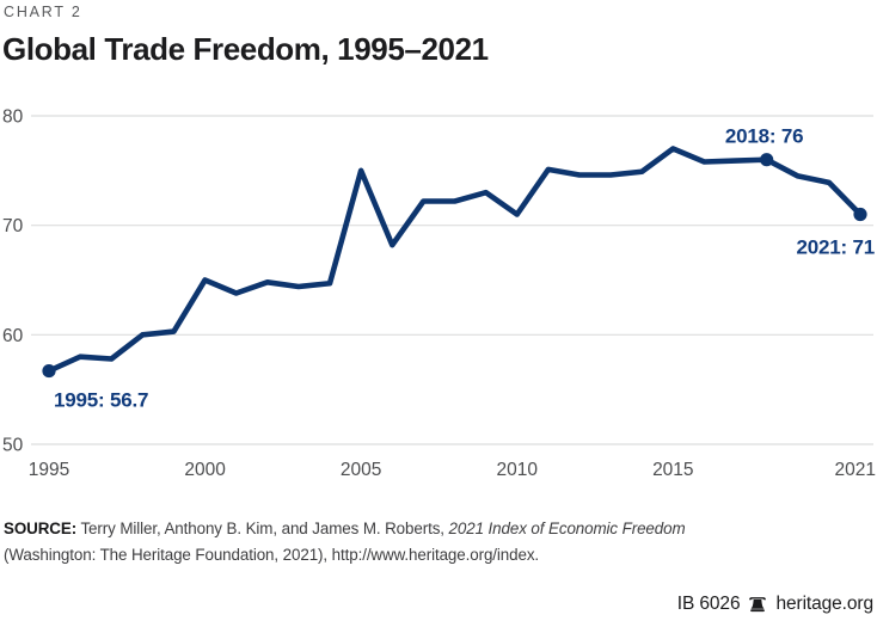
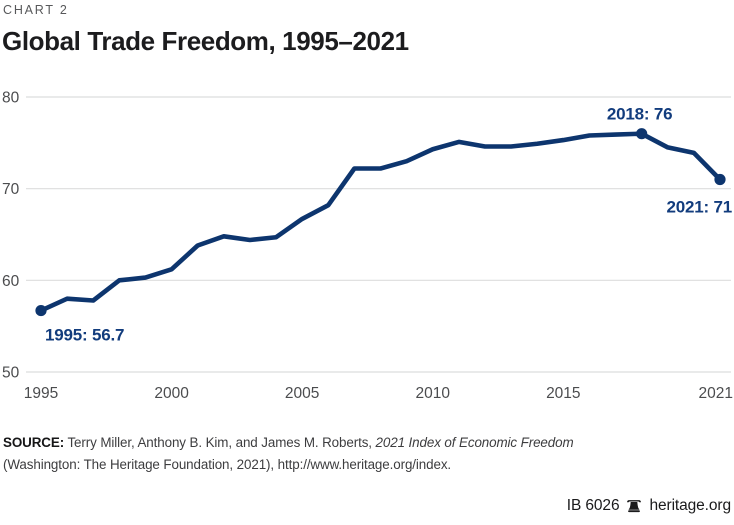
2000: 65 -> 61
2005: 75 -> 67
2010: 71 -> 74
2015: 77 -> 75
